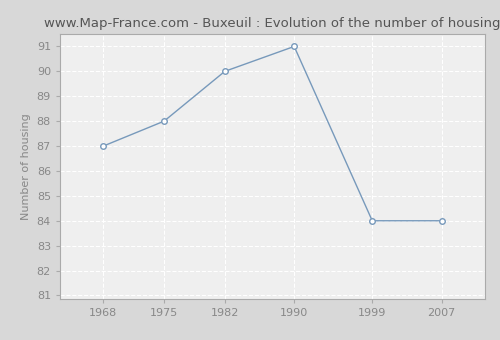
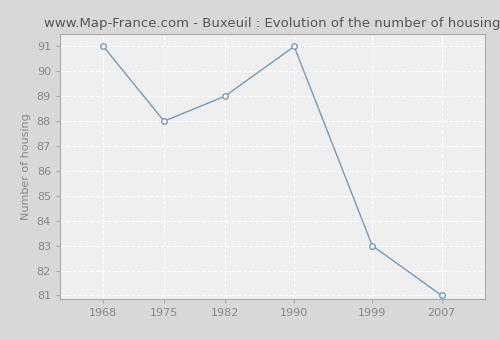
1968: 87 -> 91
1982: 90 -> 89
1999: 84 -> 83
2007: 84 -> 81
